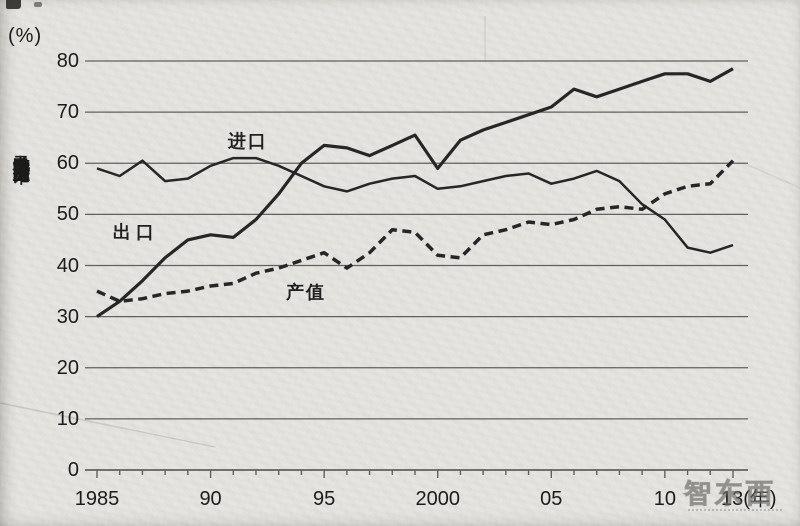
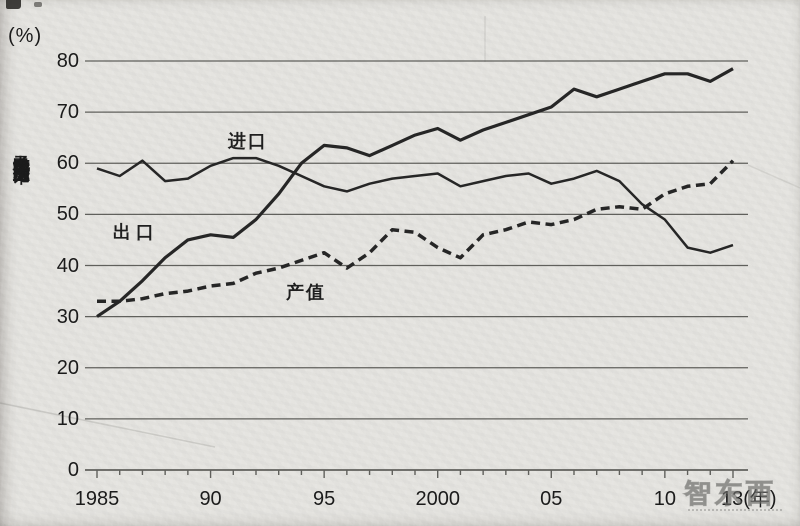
产值/1985: 35 -> 33
出口/2000: 59 -> 67
进口/2000: 55 -> 58
产值/2000: 42 -> 44
